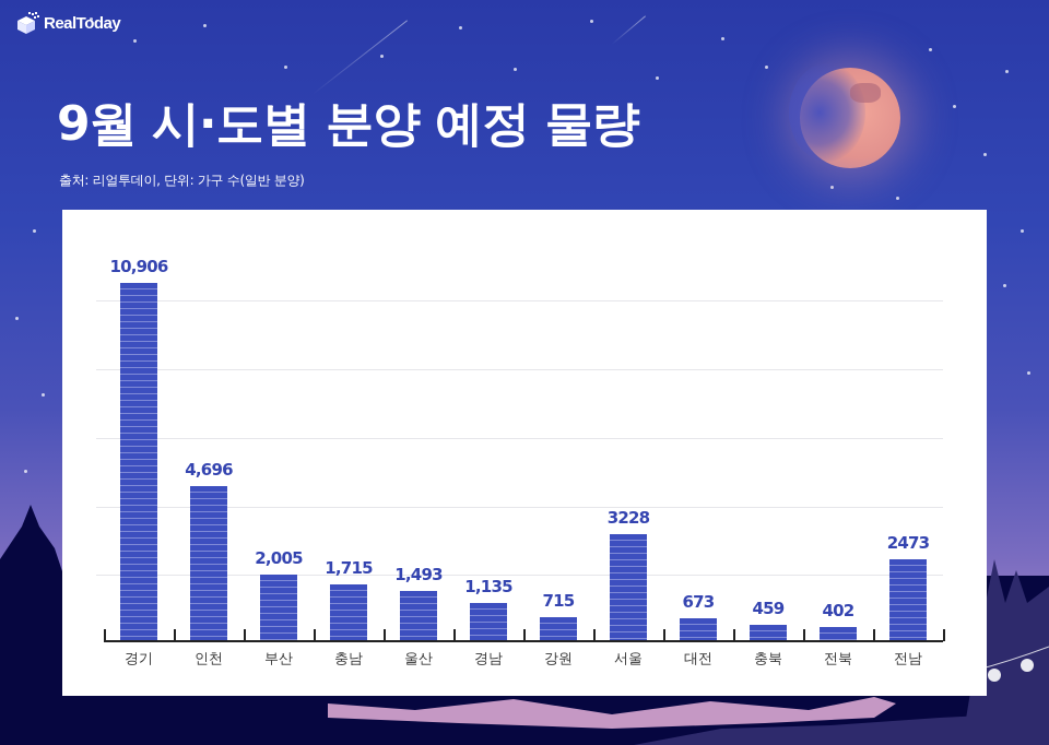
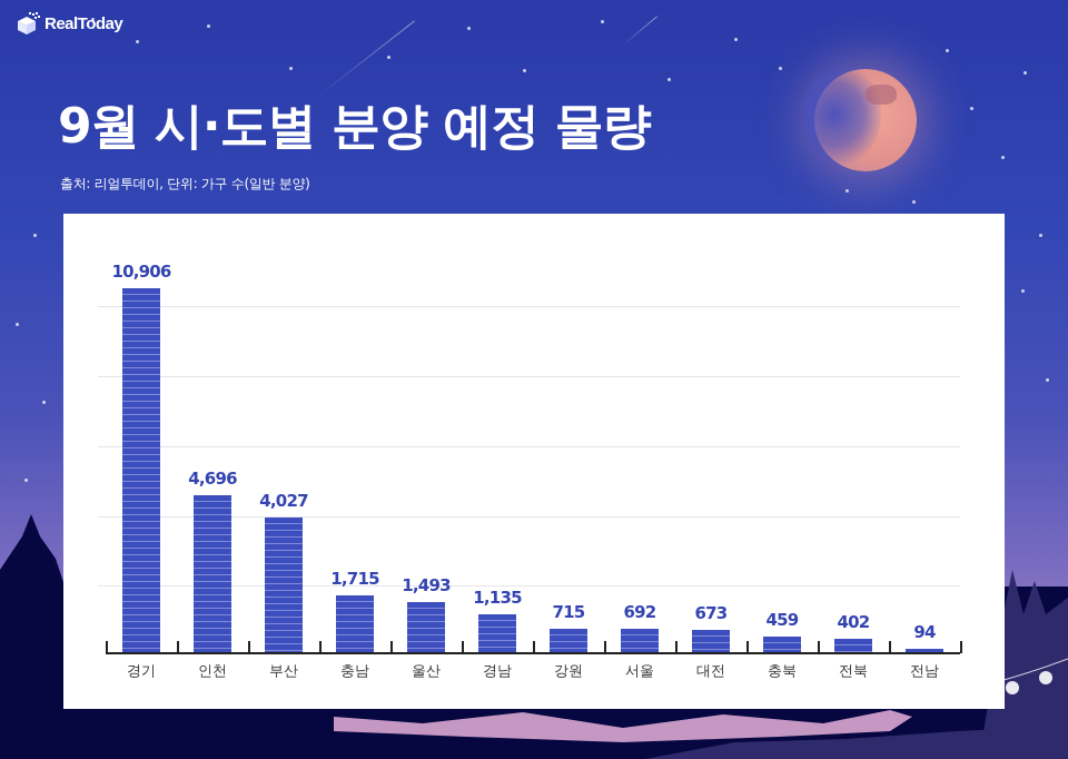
부산: 2,005 -> 4,027
서울: 3228 -> 692
전남: 2473 -> 94
